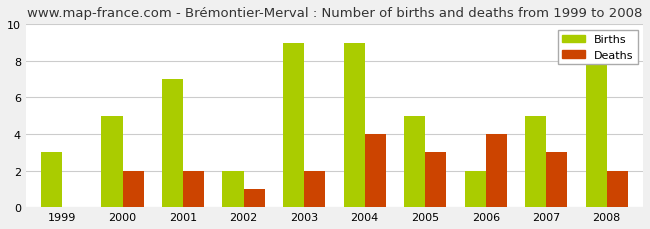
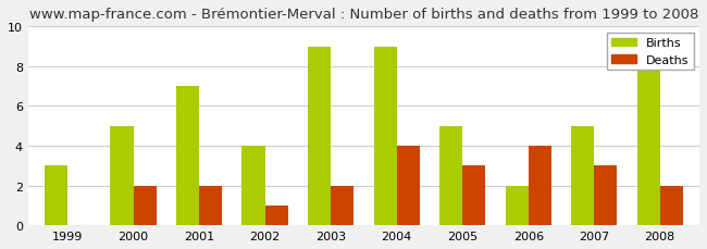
Births/2002: 2 -> 4
